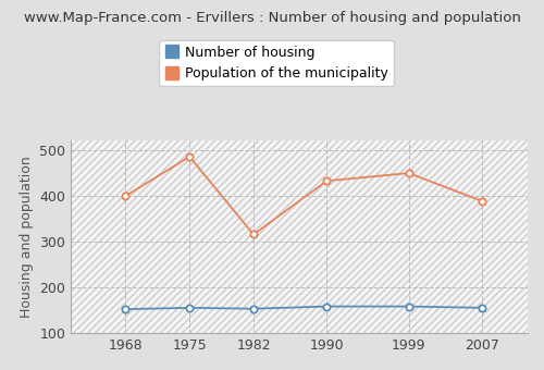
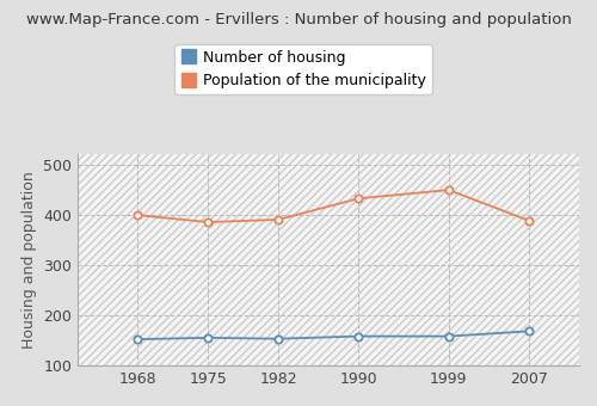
Population of the municipality/1975: 485 -> 385
Population of the municipality/1982: 315 -> 390
Number of housing/2007: 155 -> 168
